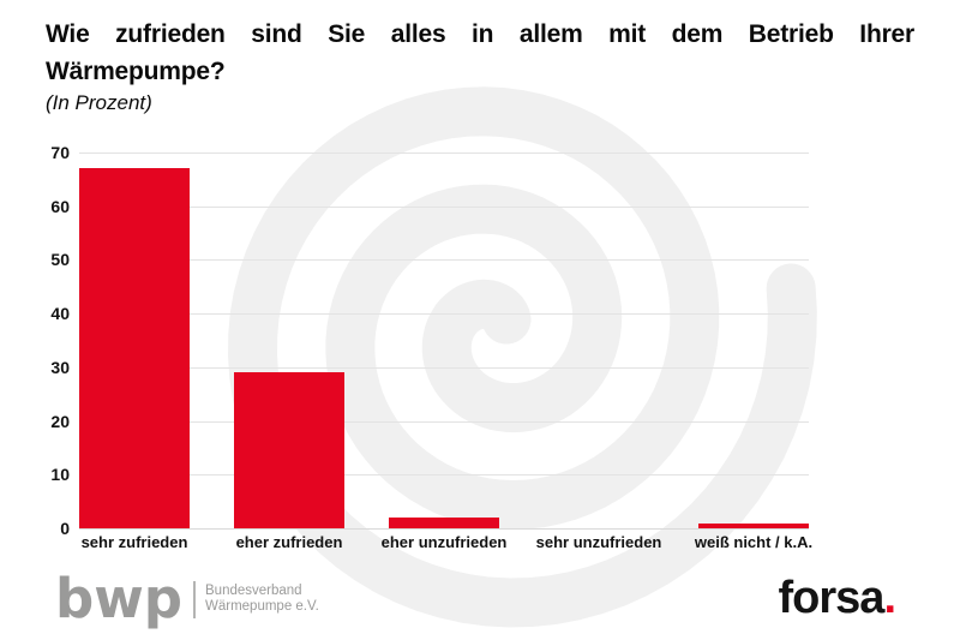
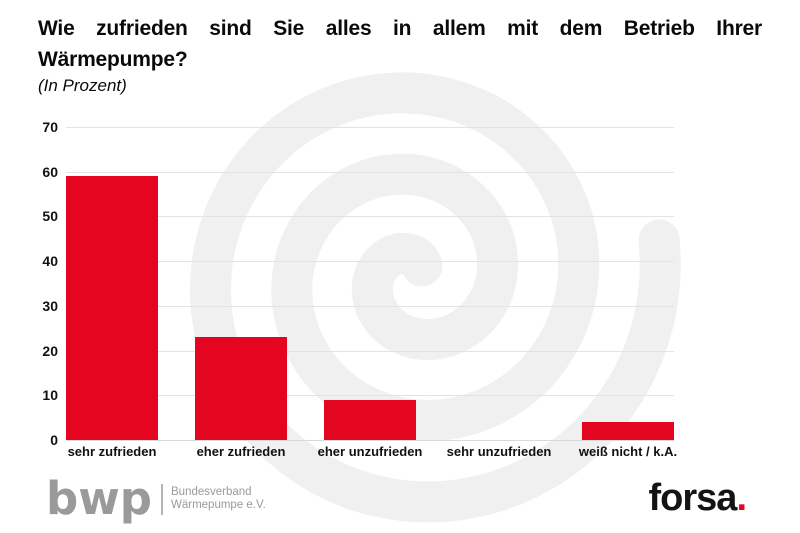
sehr zufrieden: 67 -> 59
eher zufrieden: 29 -> 23
eher unzufrieden: 2 -> 9
weiß nicht / k.A.: 1 -> 4
